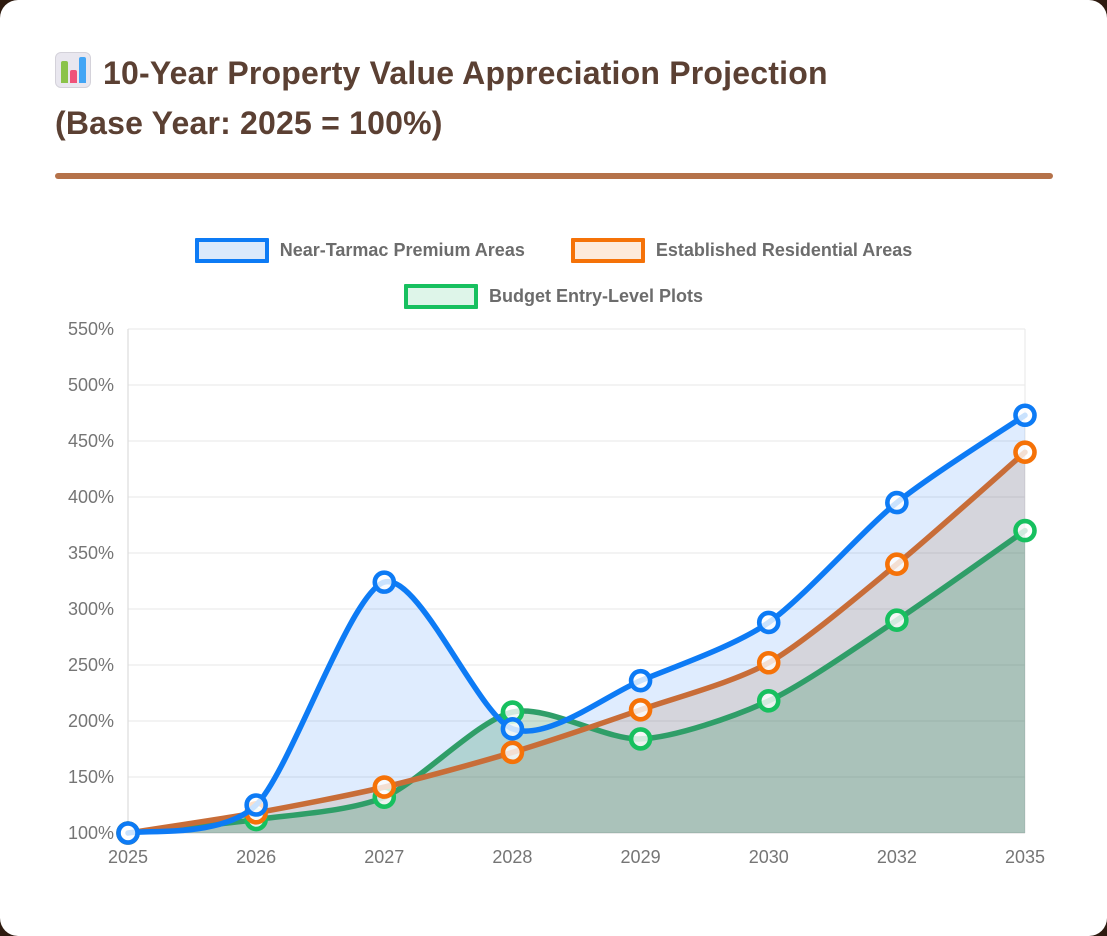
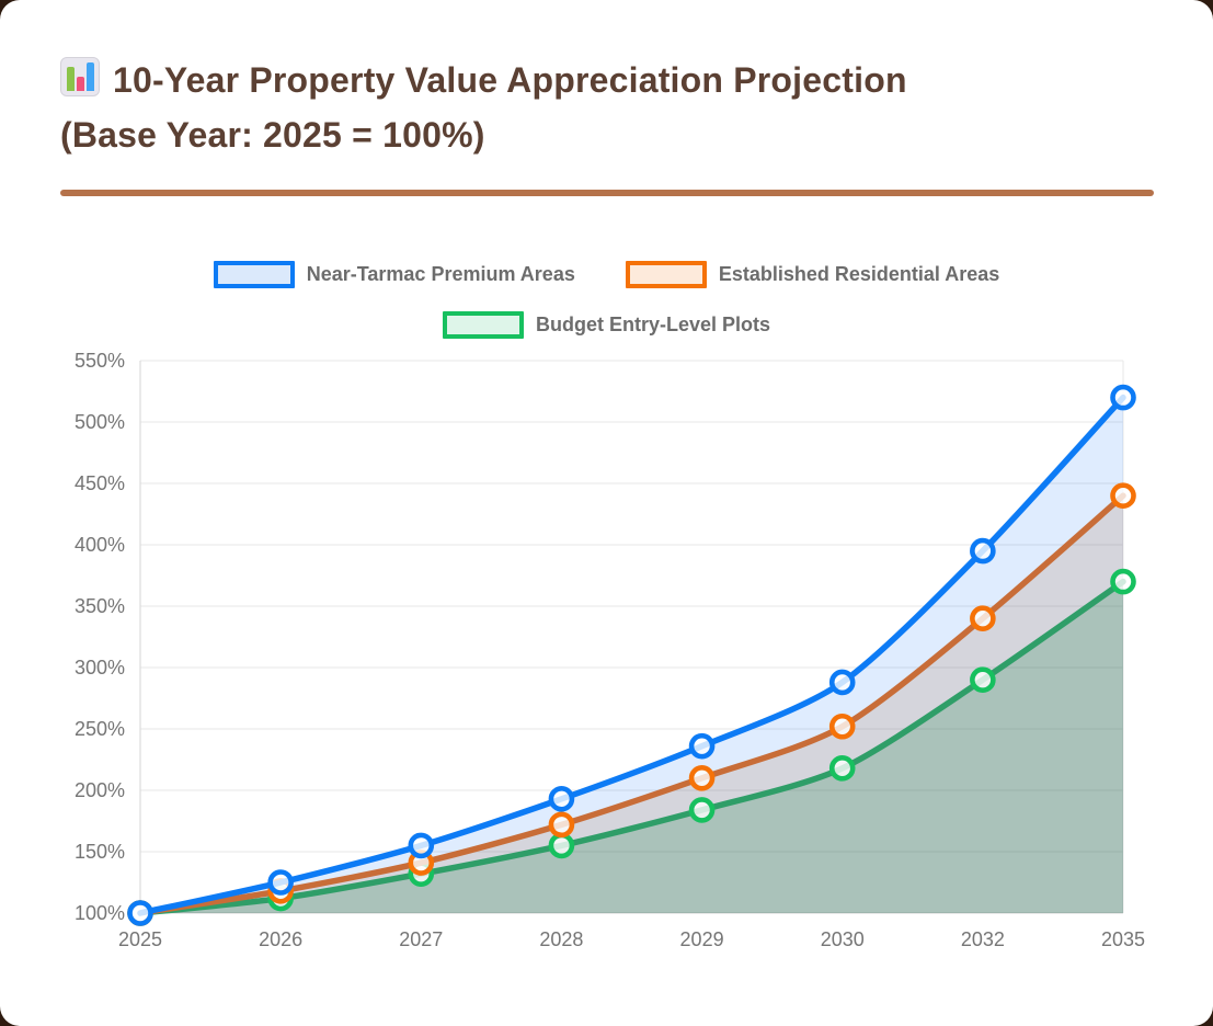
Near-Tarmac Premium Areas/2027: 324% -> 155%
Budget Entry-Level Plots/2028: 208% -> 155%
Near-Tarmac Premium Areas/2035: 473% -> 520%
